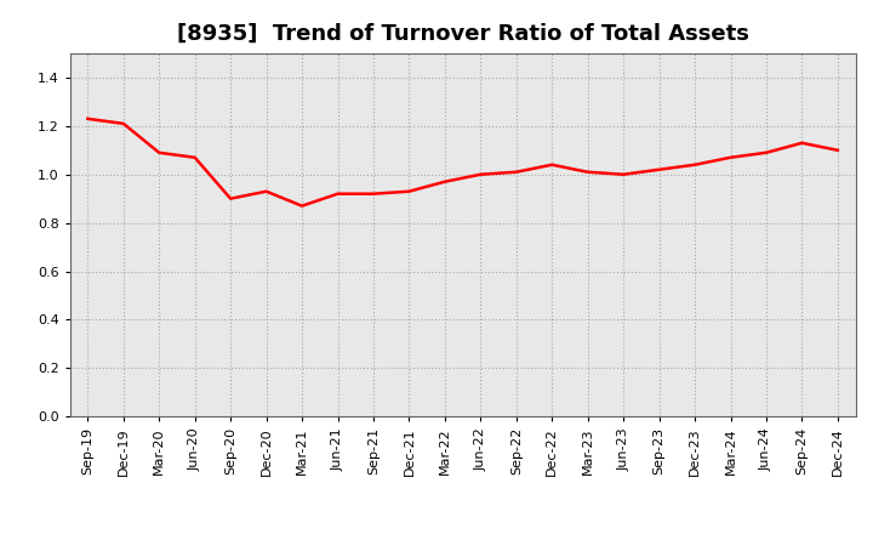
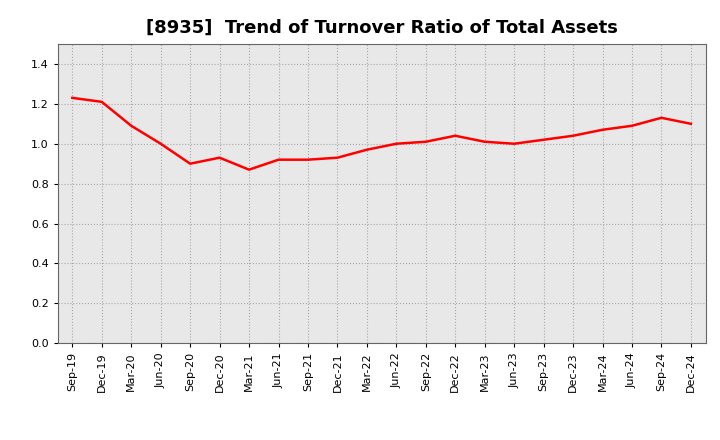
Jun-20: 1.07 -> 1.00
